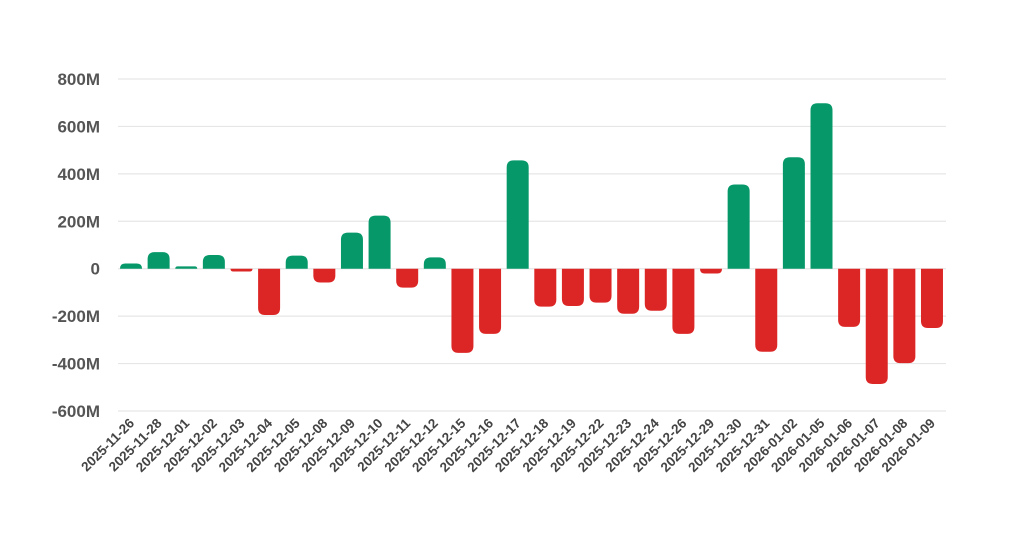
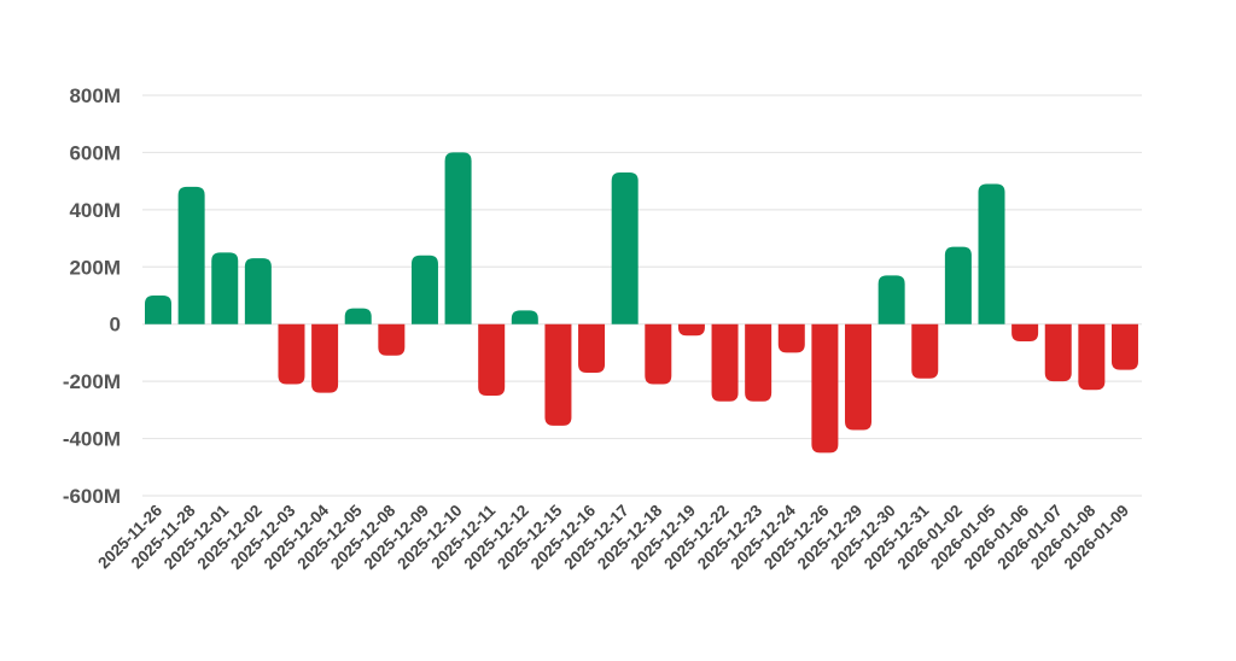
2025-11-26: 20M -> 100M
2025-11-28: 70M -> 480M
2025-12-01: 10M -> 250M
2025-12-02: 60M -> 230M
2025-12-03: -10M -> -210M
2025-12-04: -200M -> -240M
2025-12-08: -60M -> -110M
2025-12-09: 150M -> 240M
2025-12-10: 220M -> 600M
2025-12-11: -80M -> -250M
2025-12-16: -280M -> -170M
2025-12-17: 460M -> 530M
2025-12-18: -160M -> -210M
2025-12-19: -160M -> -40M
2025-12-22: -140M -> -270M
2025-12-23: -190M -> -270M
2025-12-24: -180M -> -100M
2025-12-26: -280M -> -450M
2025-12-29: -20M -> -370M
2025-12-30: 360M -> 170M
2025-12-31: -350M -> -190M
2026-01-02: 470M -> 270M
2026-01-05: 700M -> 490M
2026-01-06: -240M -> -60M
2026-01-07: -490M -> -200M
2026-01-08: -400M -> -230M
2026-01-09: -250M -> -160M
